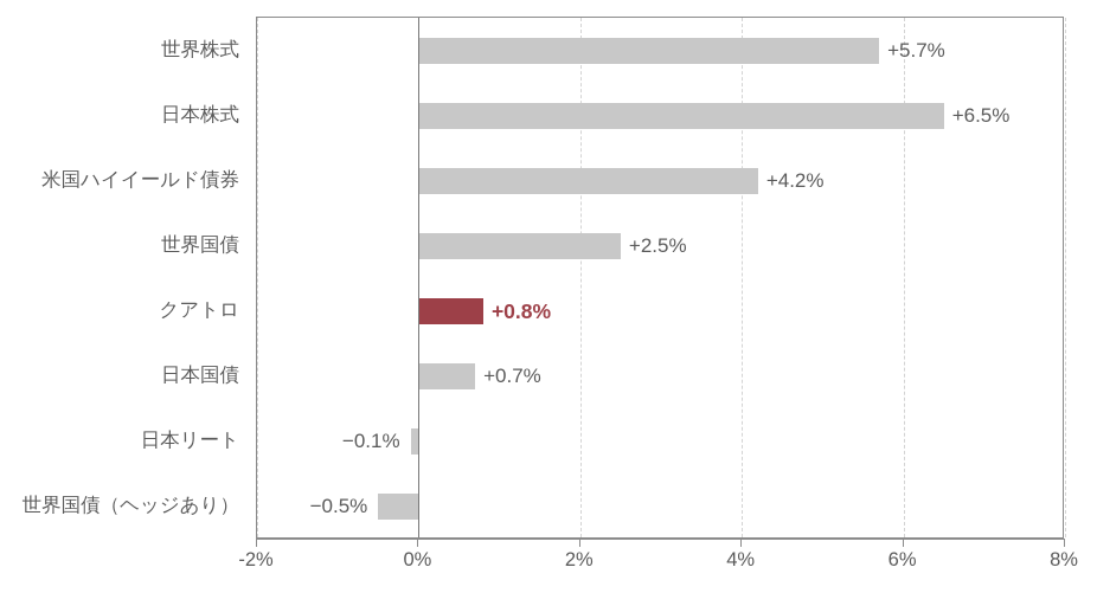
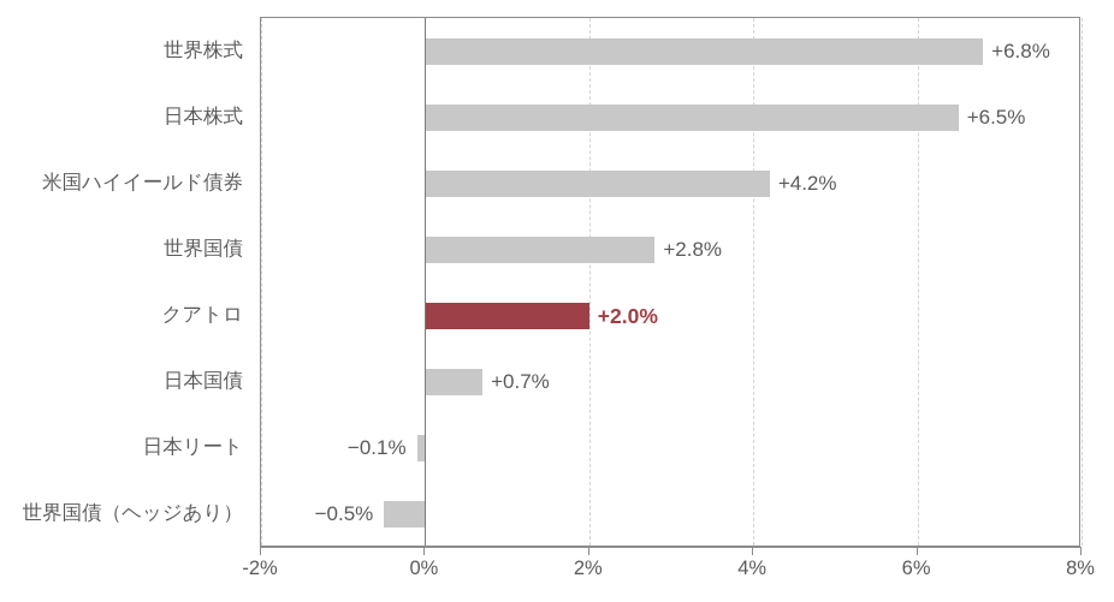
世界株式: +5.7% -> +6.8%
世界国債: +2.5% -> +2.8%
クアトロ: +0.8% -> +2.0%
